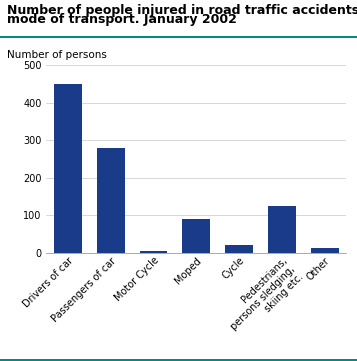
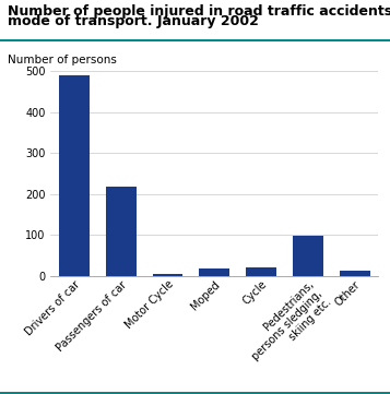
Drivers of car: 450 -> 490
Passengers of car: 280 -> 217
Moped: 90 -> 17
Pedestrians, persons sledging, skiing etc.: 125 -> 99
